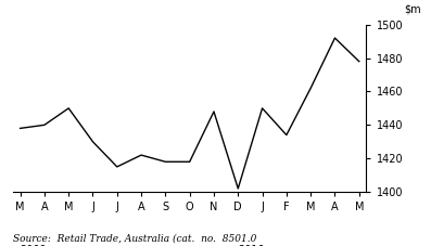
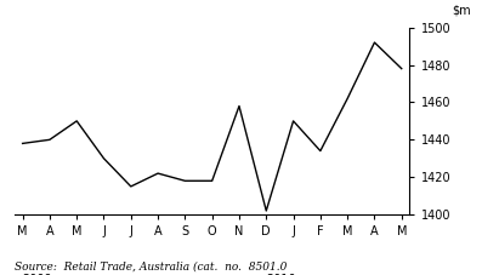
N: 1448 -> 1458
